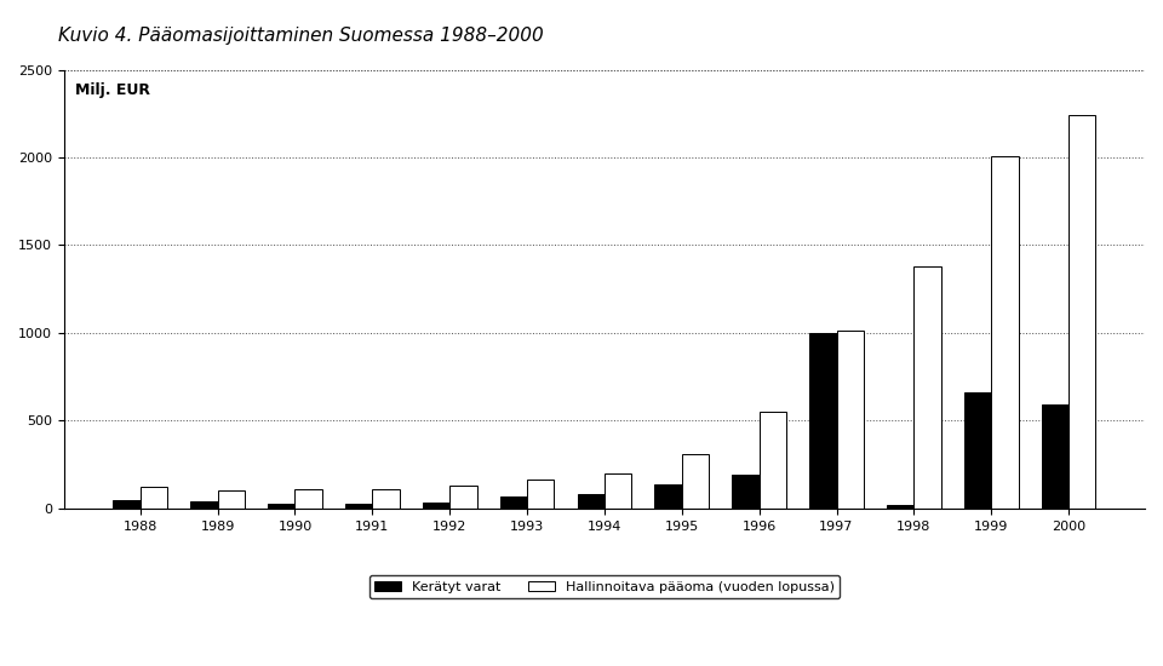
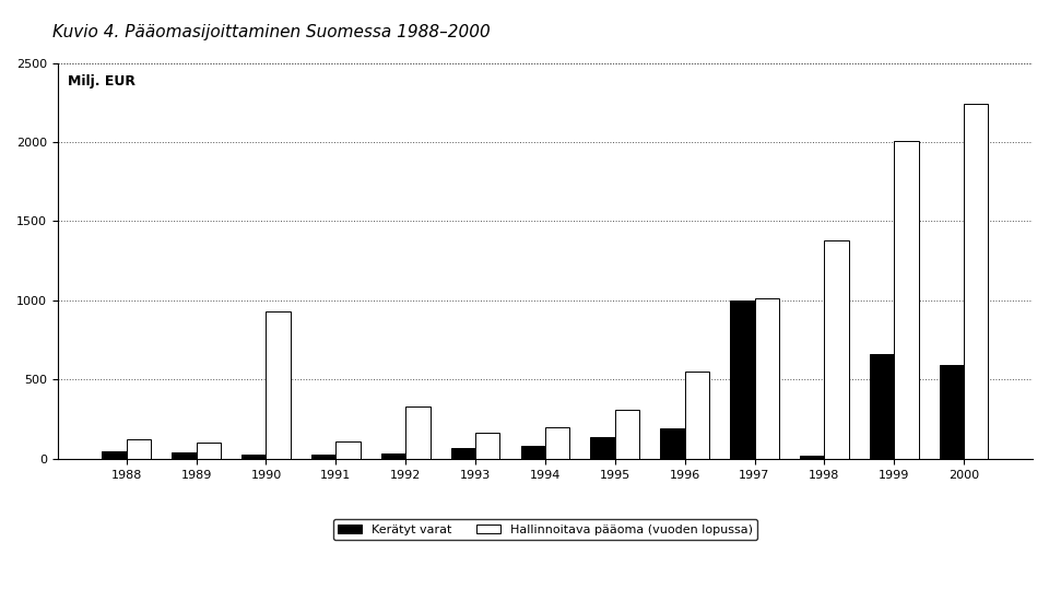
Hallinnoitava pääoma (vuoden lopussa)/1990: 110 -> 930
Hallinnoitava pääoma (vuoden lopussa)/1992: 130 -> 330
